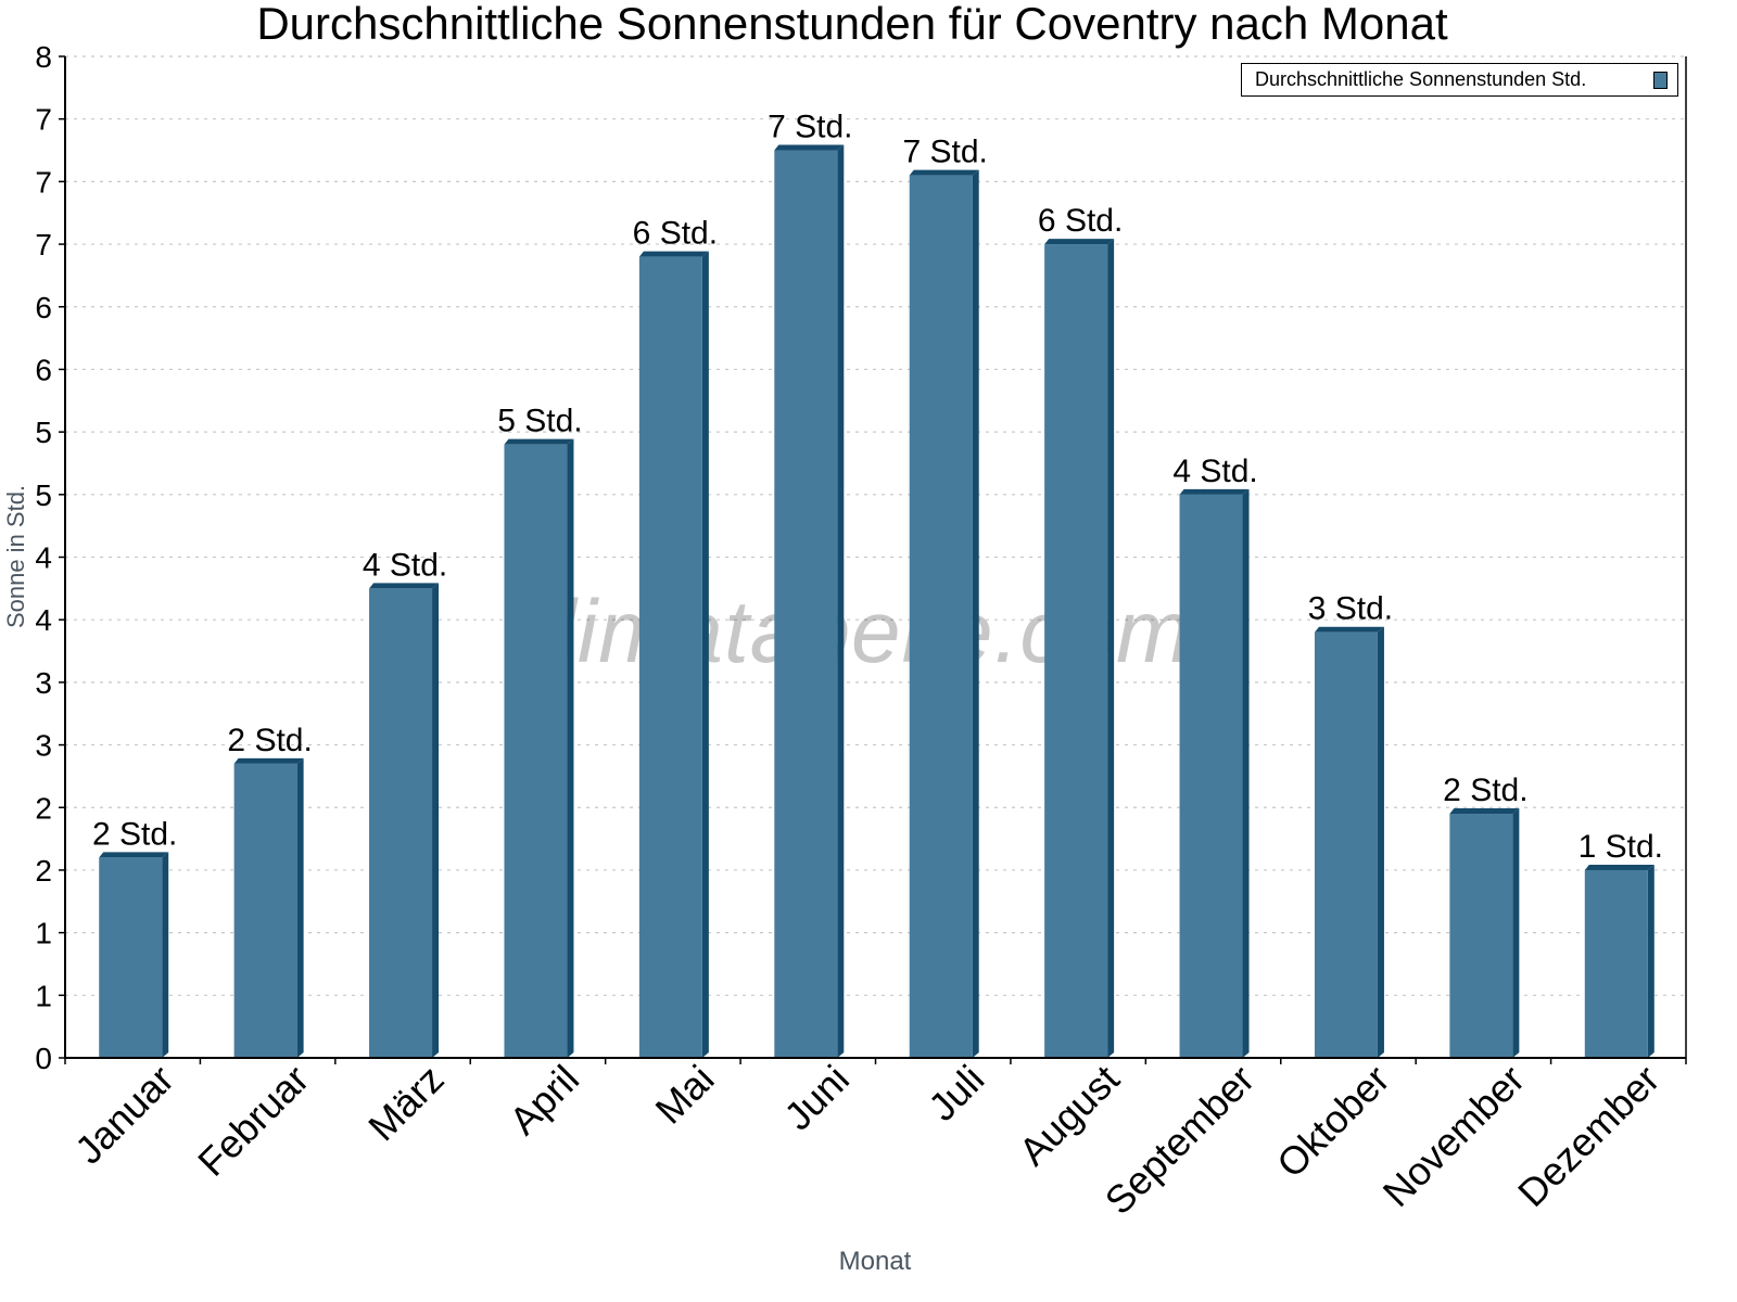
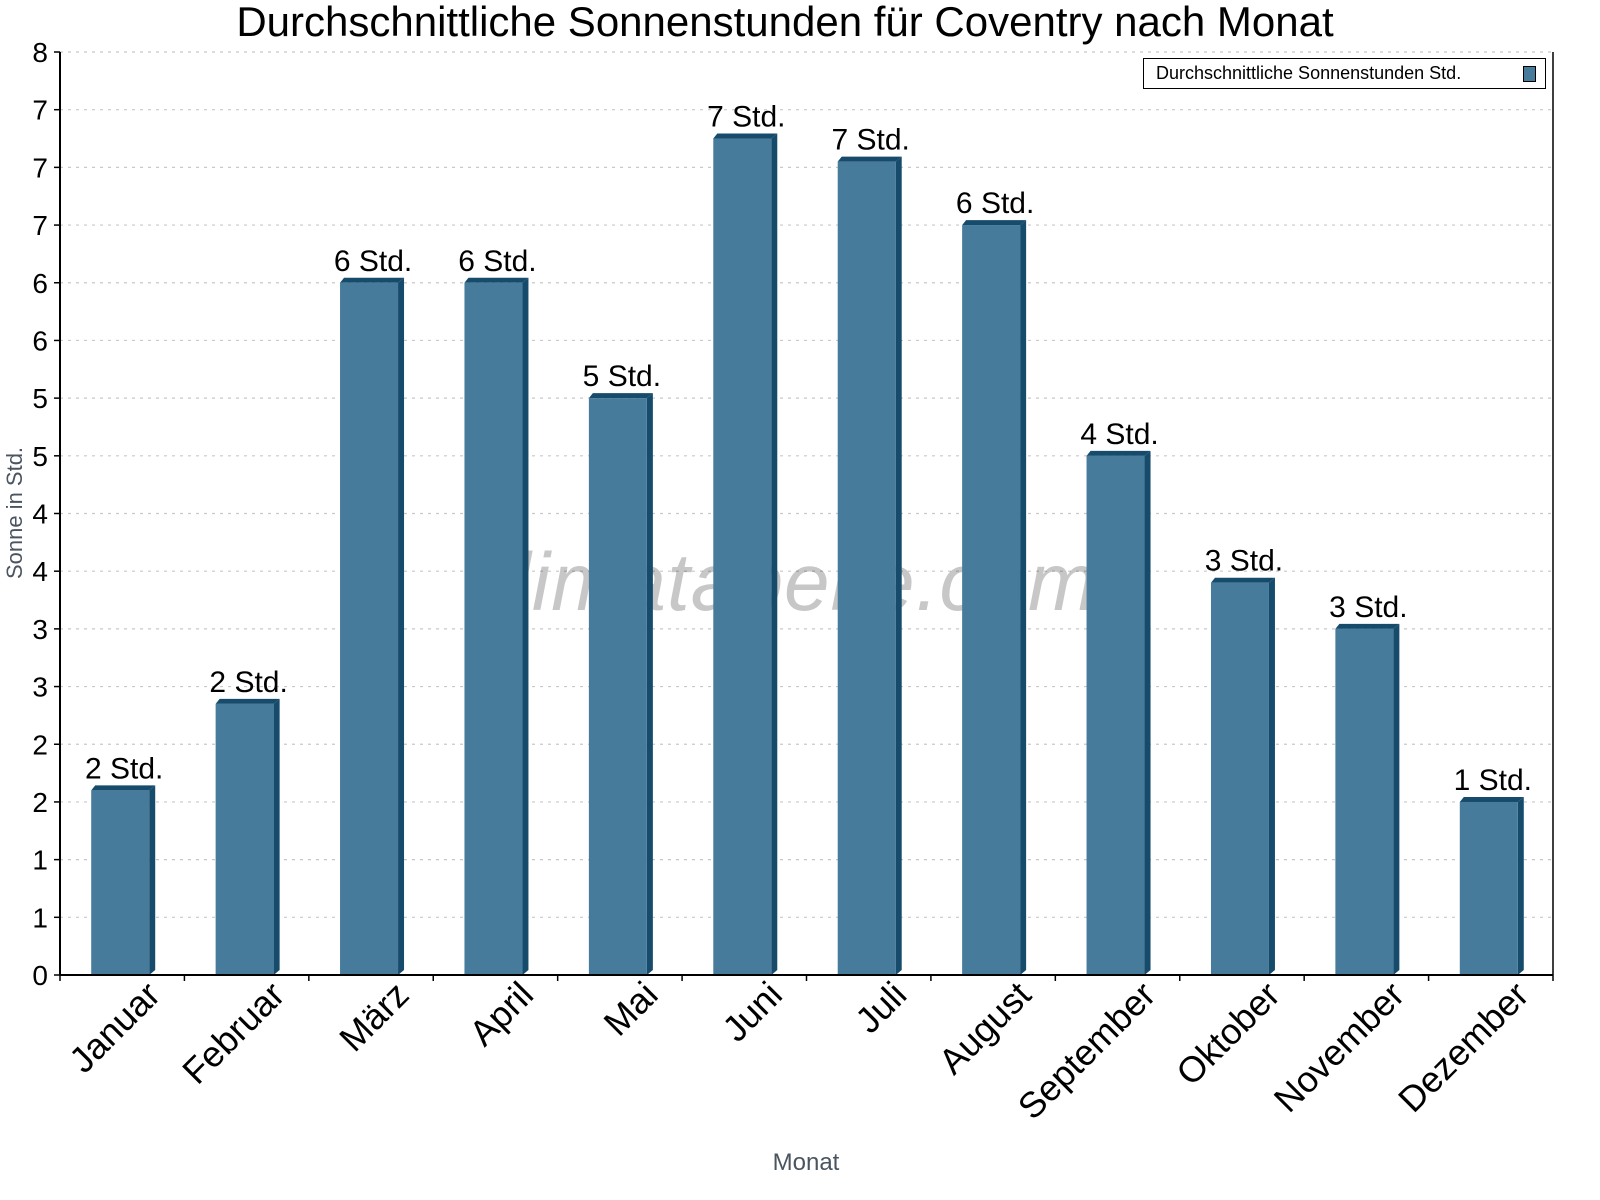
März: 4 -> 6
April: 5 -> 6
Mai: 6 -> 5
November: 2 -> 3
